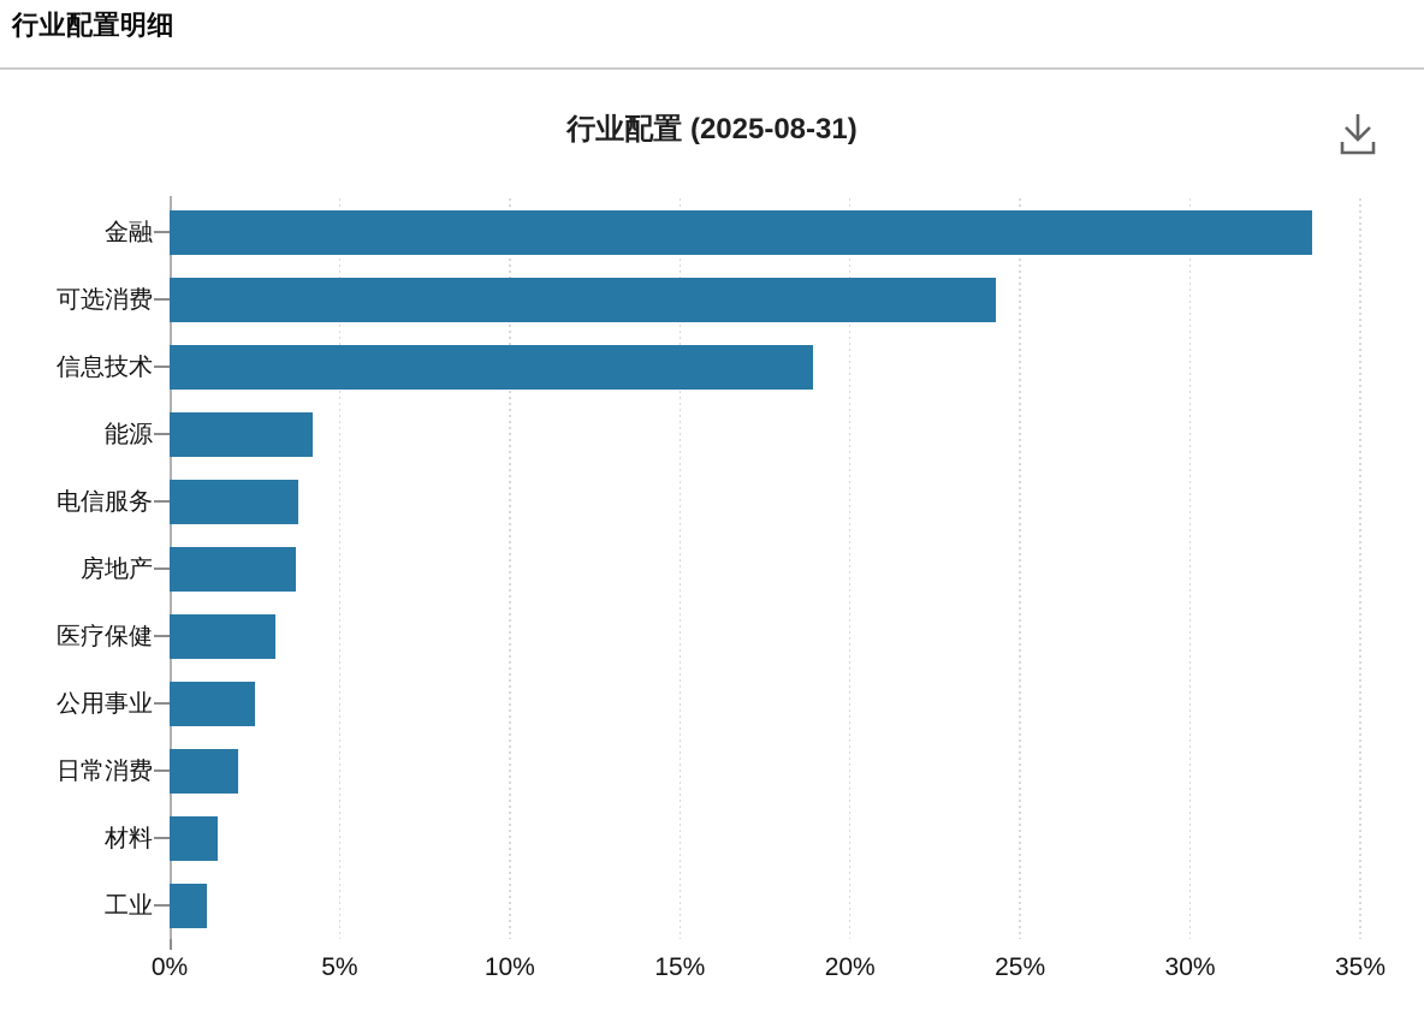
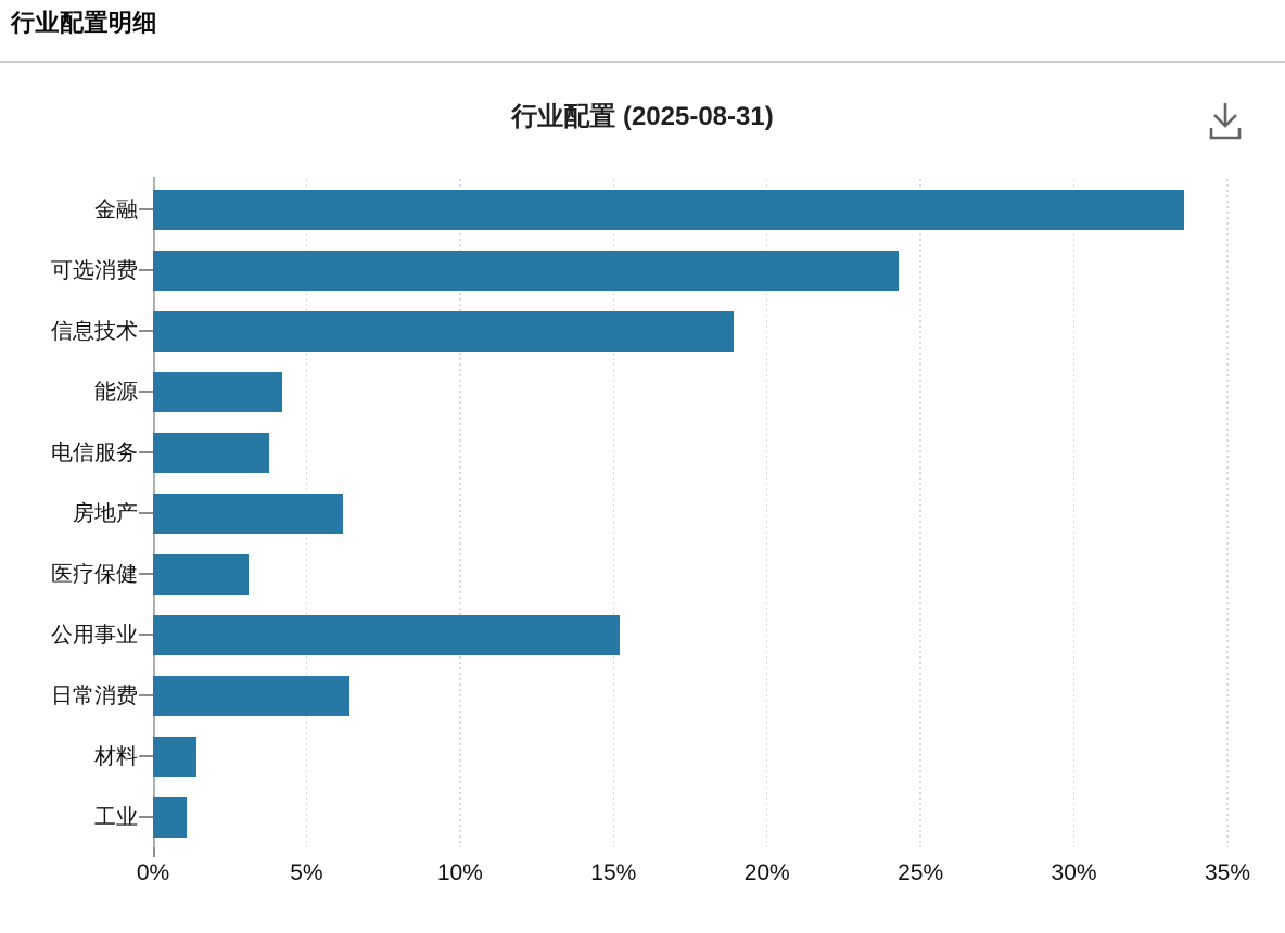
房地产: 3.7% -> 6.2%
公用事业: 2.5% -> 15.2%
日常消费: 2.0% -> 6.4%
